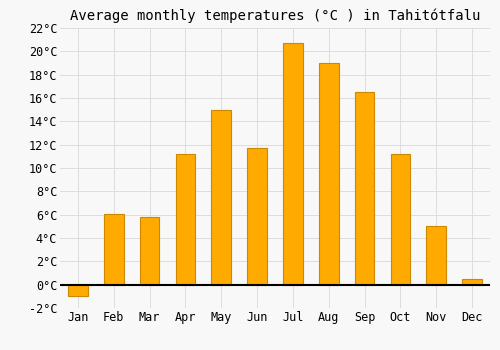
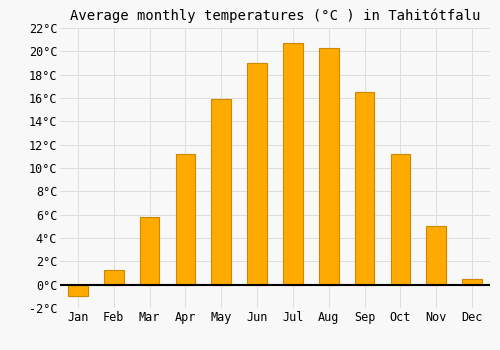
Feb: 6.1°C -> 1.3°C
May: 15.0°C -> 15.9°C
Jun: 11.7°C -> 19.0°C
Aug: 19.0°C -> 20.3°C
